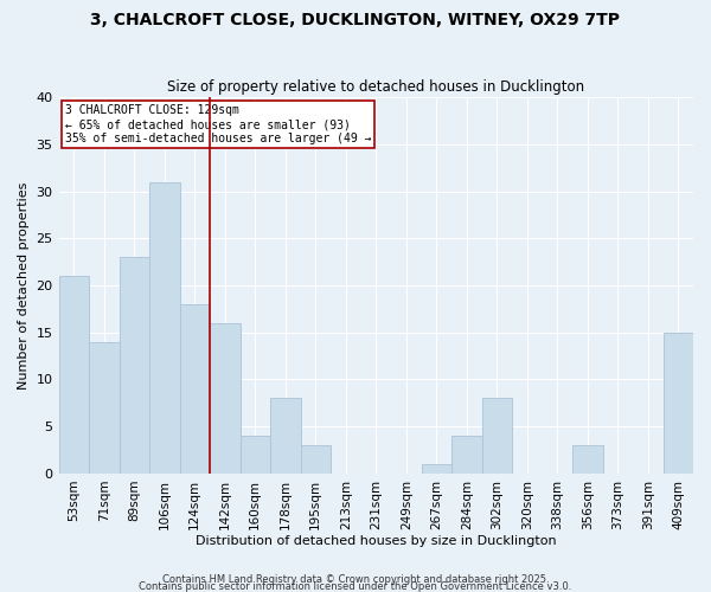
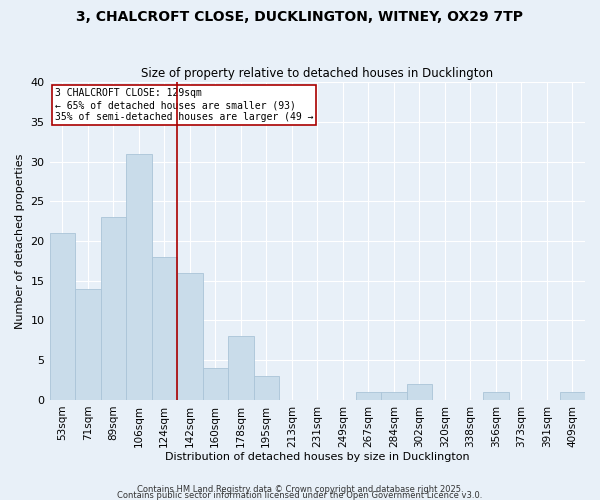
284sqm: 4 -> 1
302sqm: 8 -> 2
356sqm: 3 -> 1
409sqm: 15 -> 1
